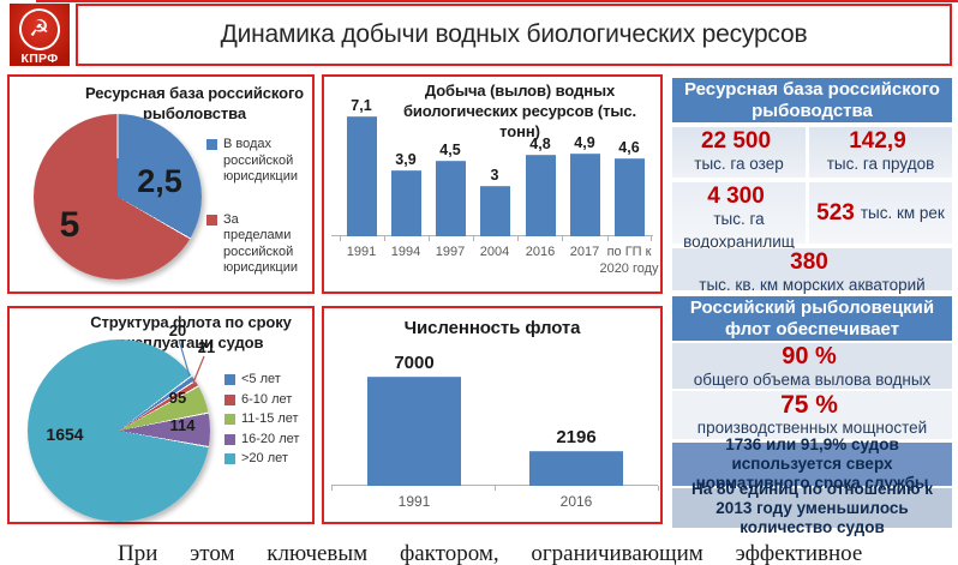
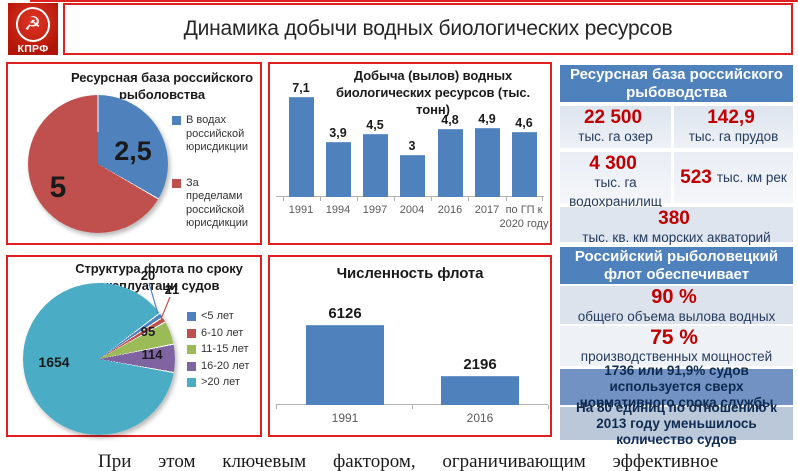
Численность флота/1991: 7000 -> 6126
